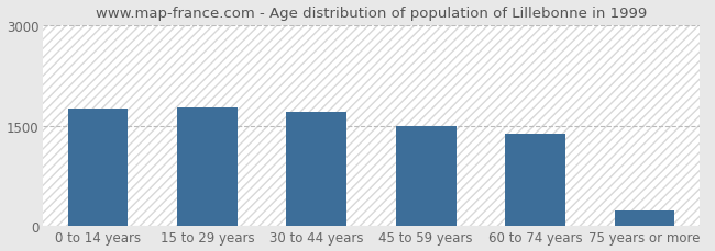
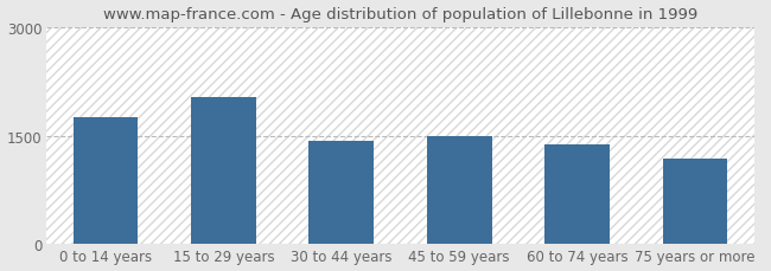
15 to 29 years: 1780 -> 2040
30 to 44 years: 1710 -> 1420
75 years or more: 230 -> 1180
